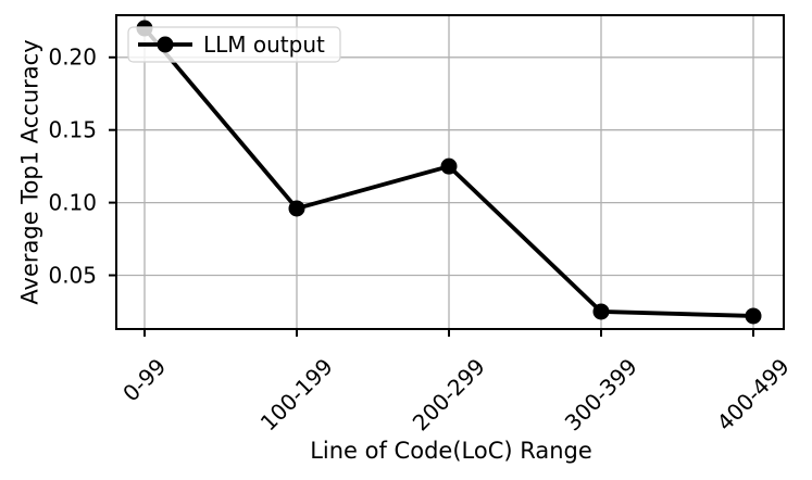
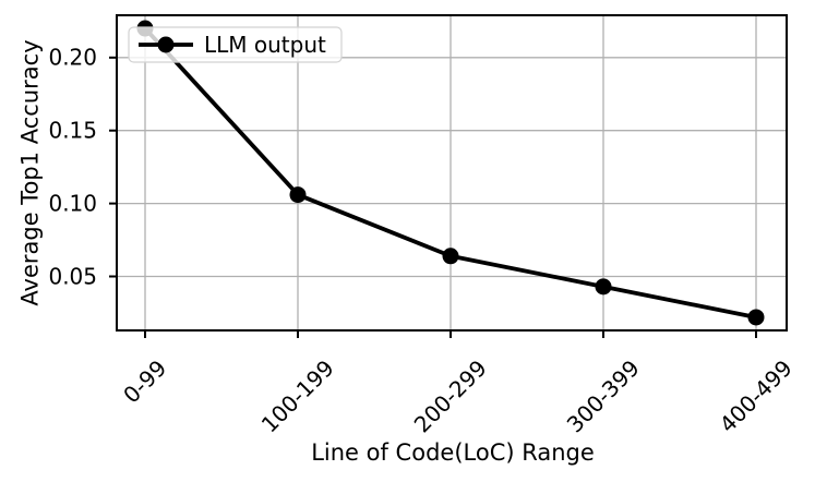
100-199: 0.096 -> 0.106
200-299: 0.125 -> 0.064
300-399: 0.025 -> 0.043
